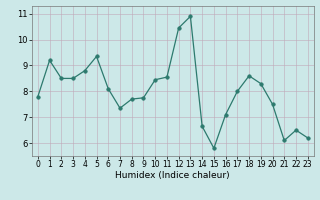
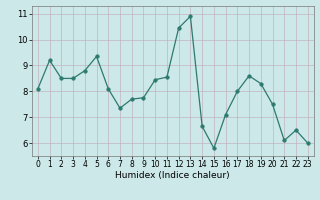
0: 7.80 -> 8.10
23: 6.20 -> 6.00
